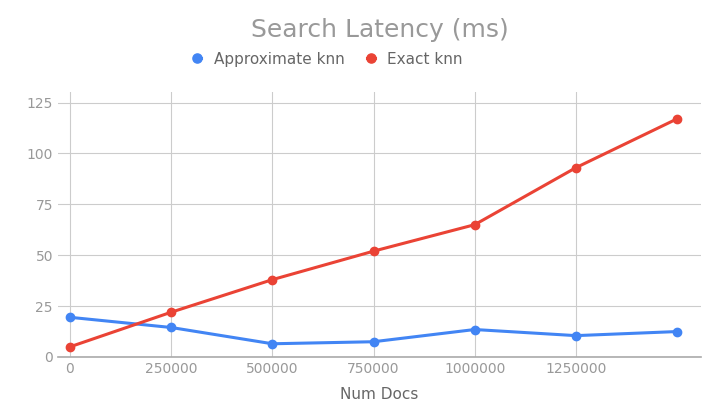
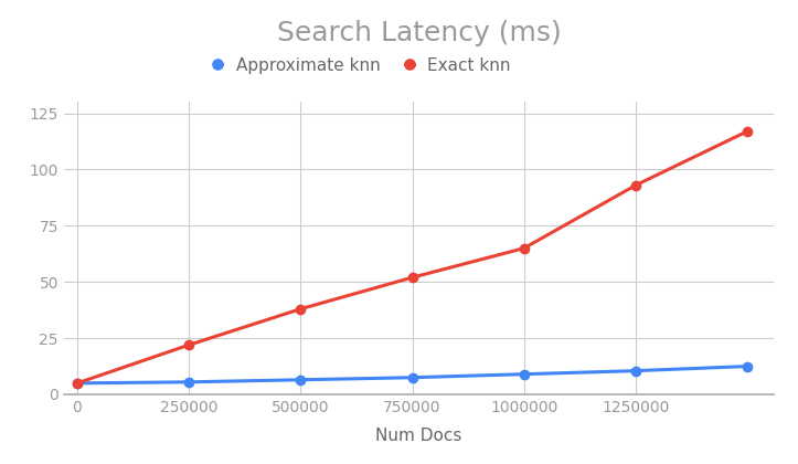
Approximate knn/0: 19.5 -> 5.0
Approximate knn/250000: 14.5 -> 5.5
Approximate knn/1000000: 13.5 -> 9.0
